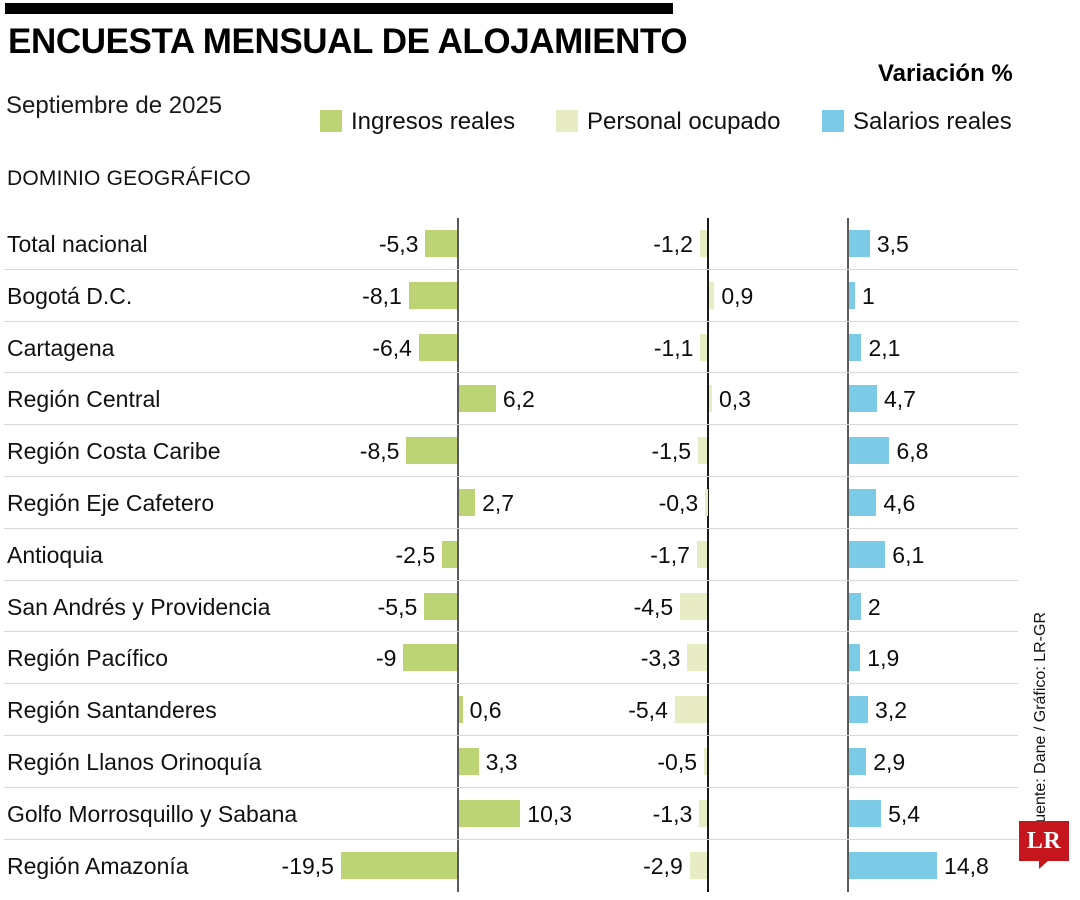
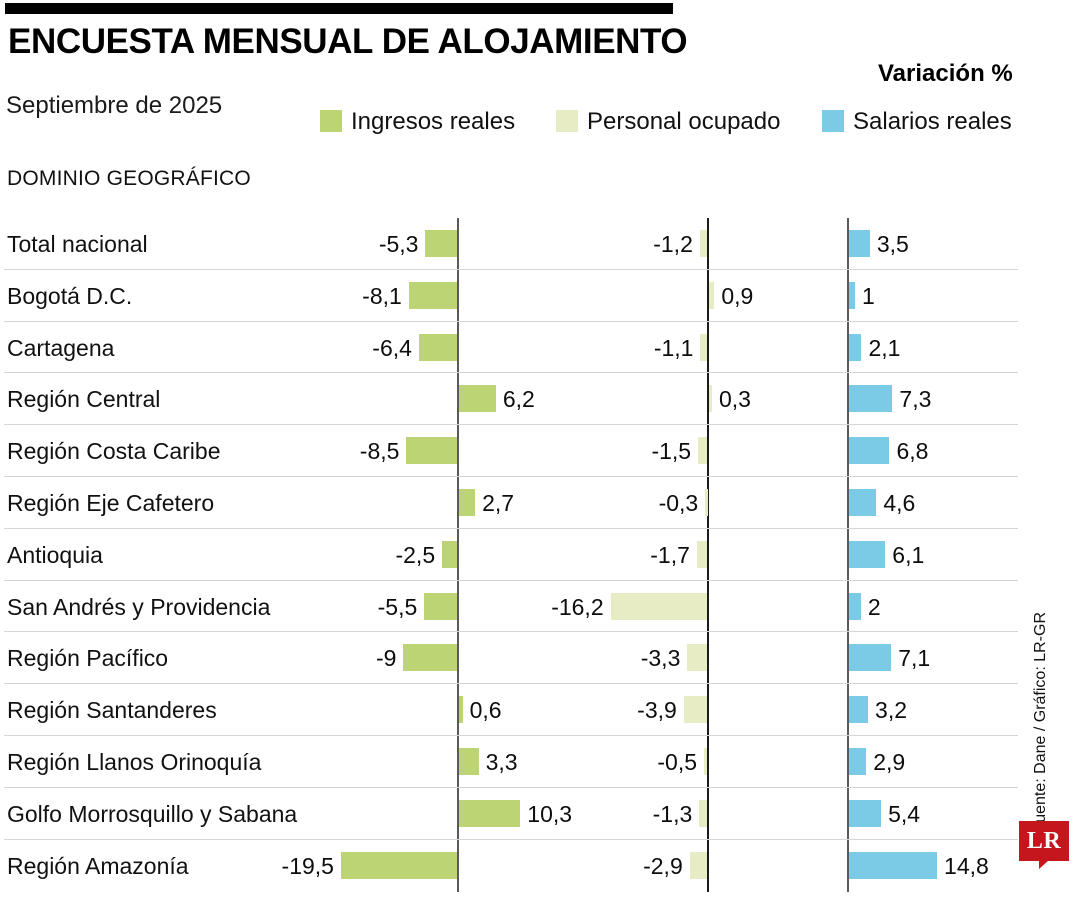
Salarios reales/Región Central: 4,7 -> 7,3
Personal ocupado/San Andrés y Providencia: -4,5 -> -16,2
Salarios reales/Región Pacífico: 1,9 -> 7,1
Personal ocupado/Región Santanderes: -5,4 -> -3,9
